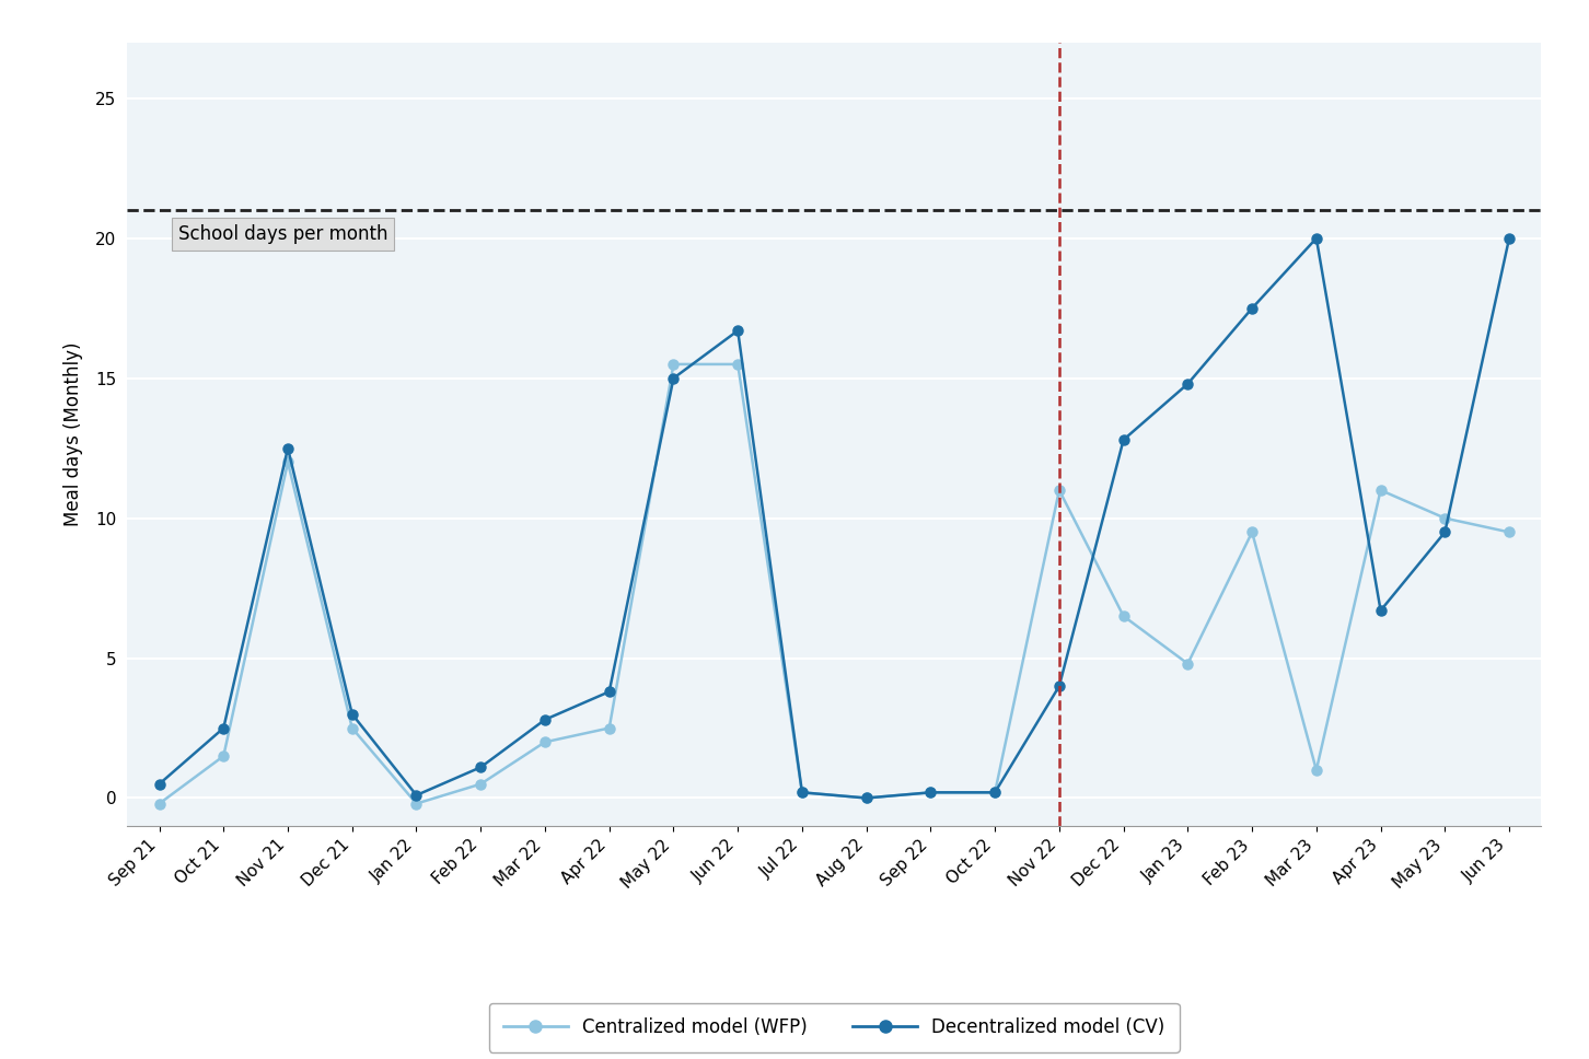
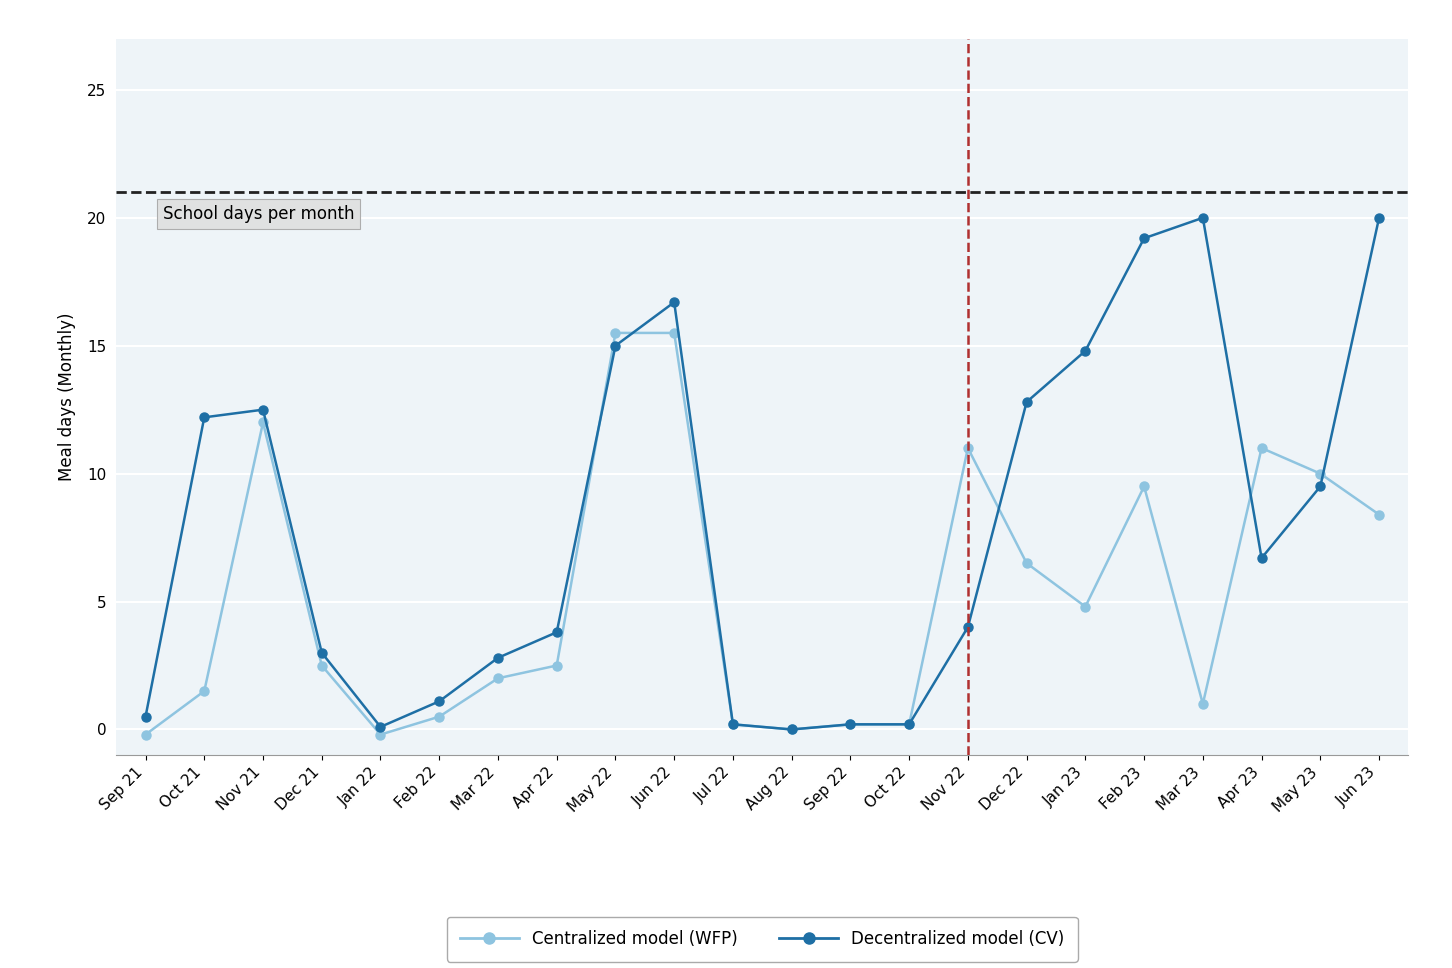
Decentralized model (CV)/Oct 21: 2.5 -> 12.2
Decentralized model (CV)/Feb 23: 17.5 -> 19.2
Centralized model (WFP)/Jun 23: 9.5 -> 8.4
